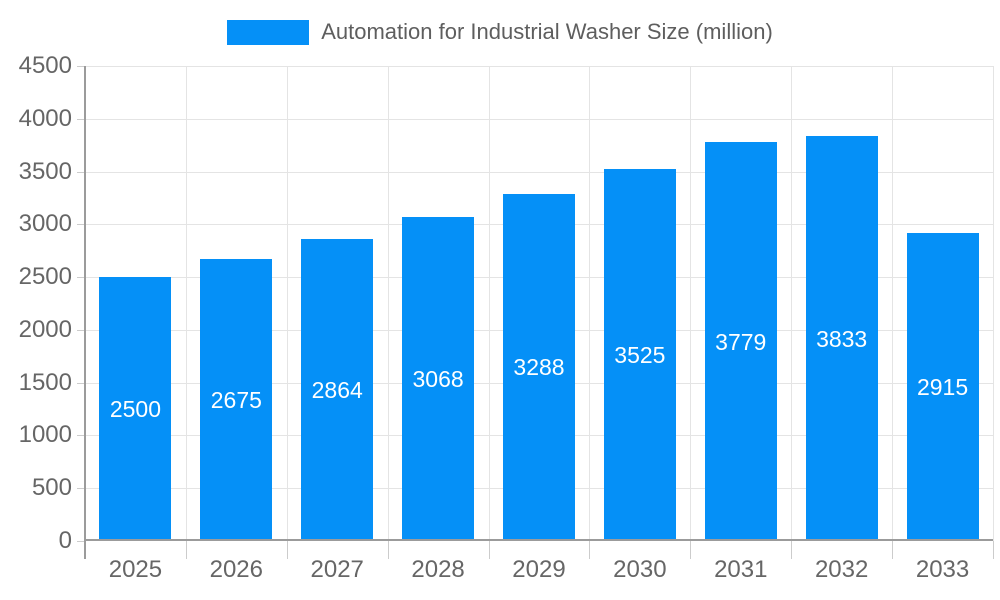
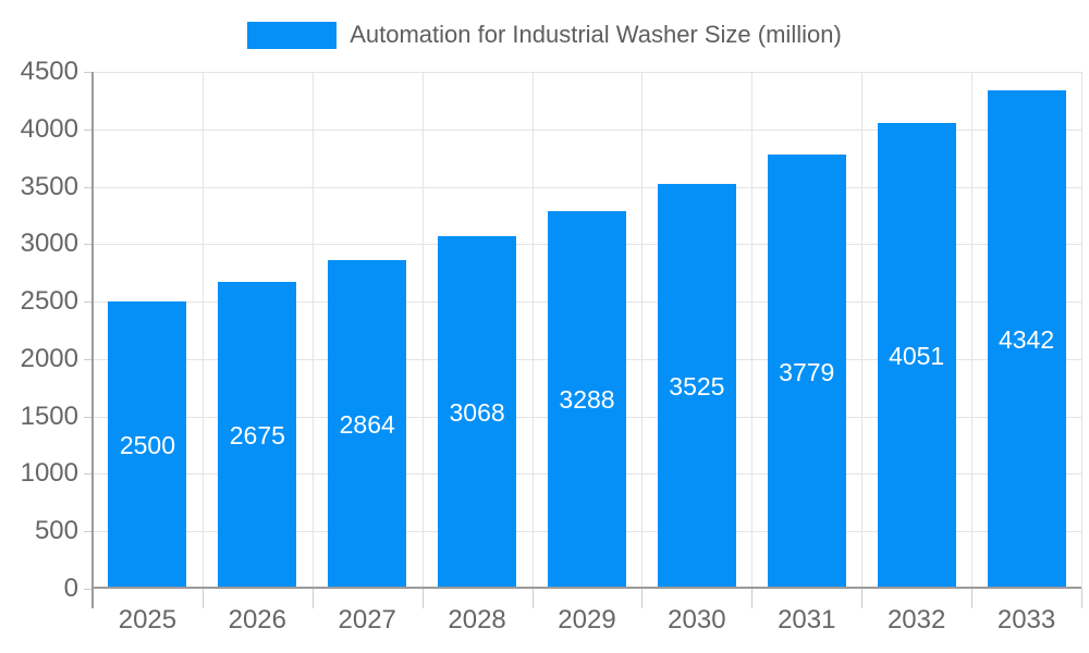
2032: 3833 -> 4051
2033: 2915 -> 4342
